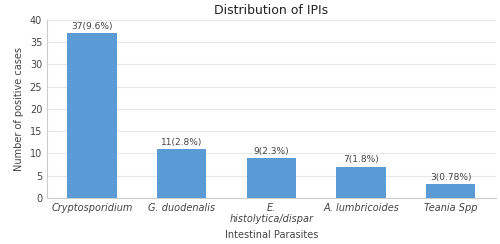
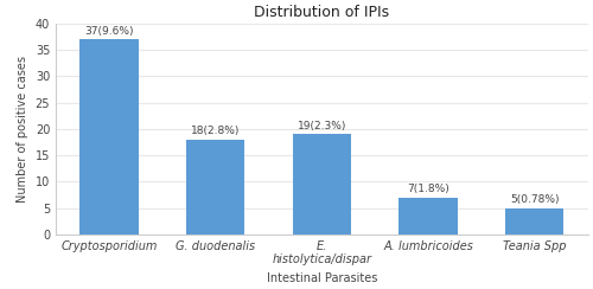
G. duodenalis: 11 -> 18
E. histolytica/dispar: 9 -> 19
Teania Spp: 3 -> 5
